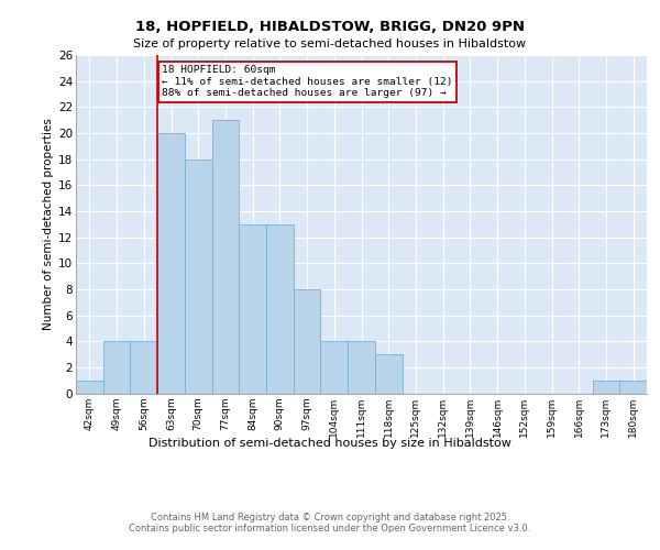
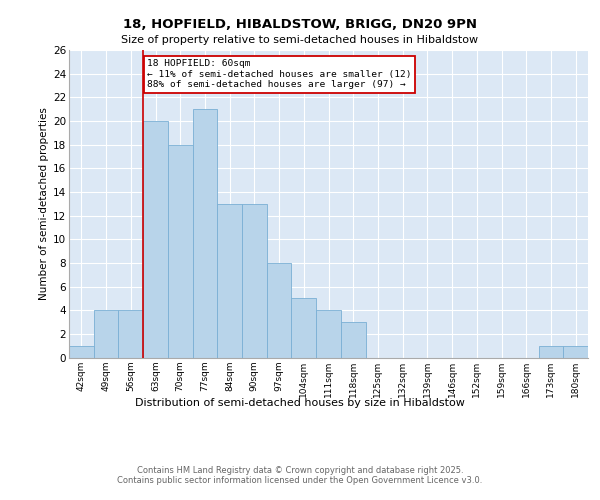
104sqm: 4 -> 5
